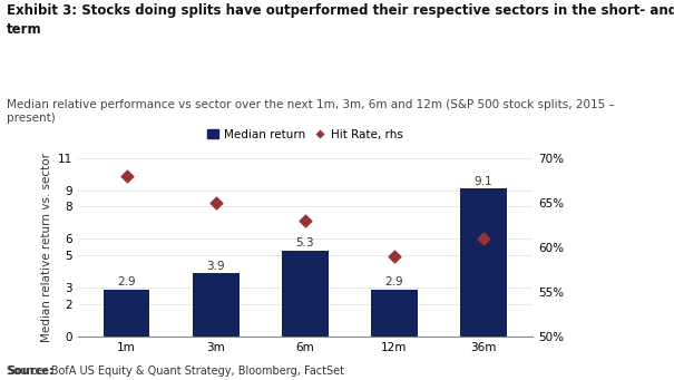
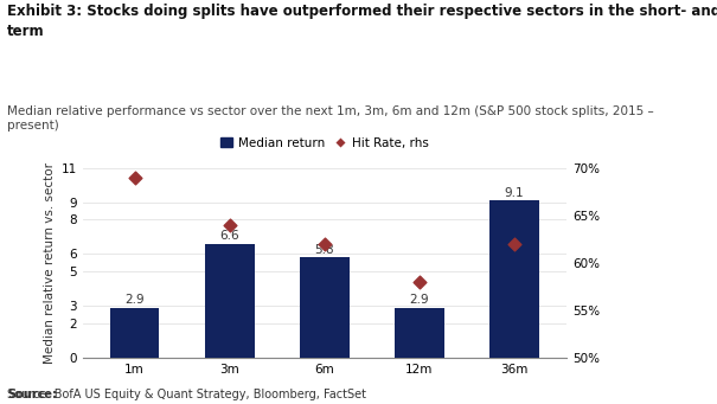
Hit Rate, rhs/1m: 68% -> 69%
Median return/3m: 3.9 -> 6.6
Hit Rate, rhs/3m: 65% -> 64%
Median return/6m: 5.3 -> 5.8
Hit Rate, rhs/6m: 63% -> 62%
Hit Rate, rhs/12m: 59% -> 58%
Hit Rate, rhs/36m: 61% -> 62%
